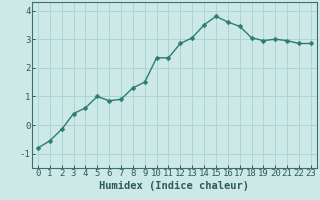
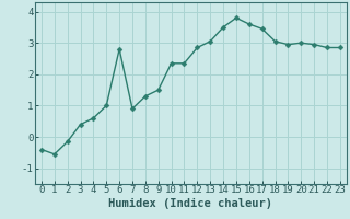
0: -0.80 -> -0.40
6: 0.85 -> 2.80
